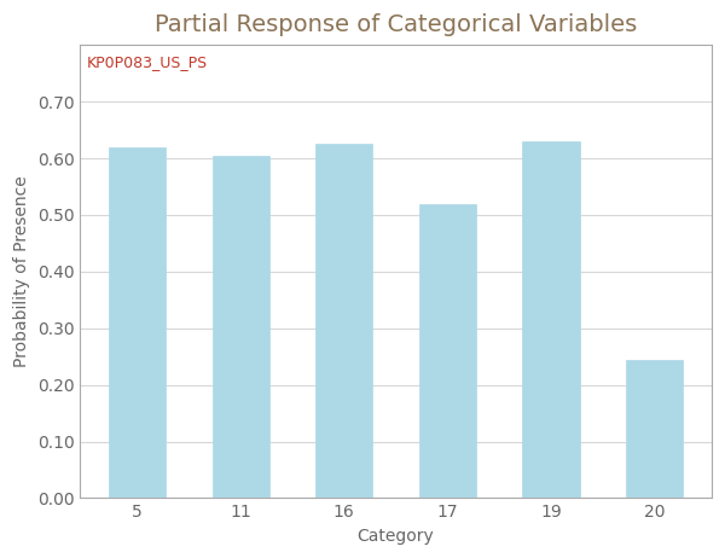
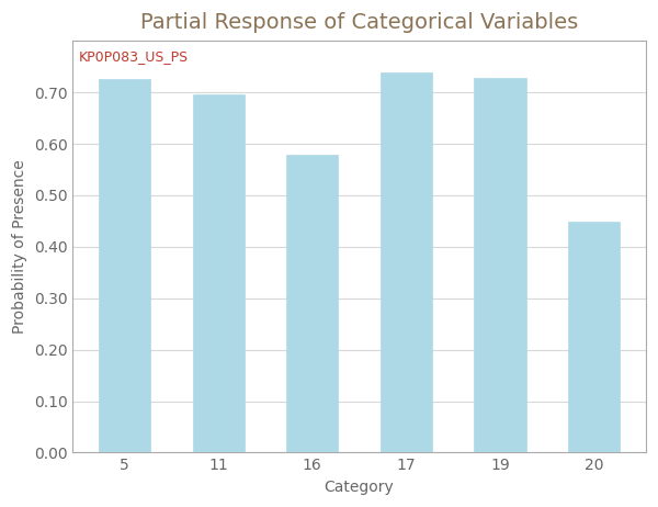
5: 0.620 -> 0.725
11: 0.605 -> 0.695
16: 0.625 -> 0.578
17: 0.520 -> 0.738
19: 0.630 -> 0.727
20: 0.245 -> 0.448
